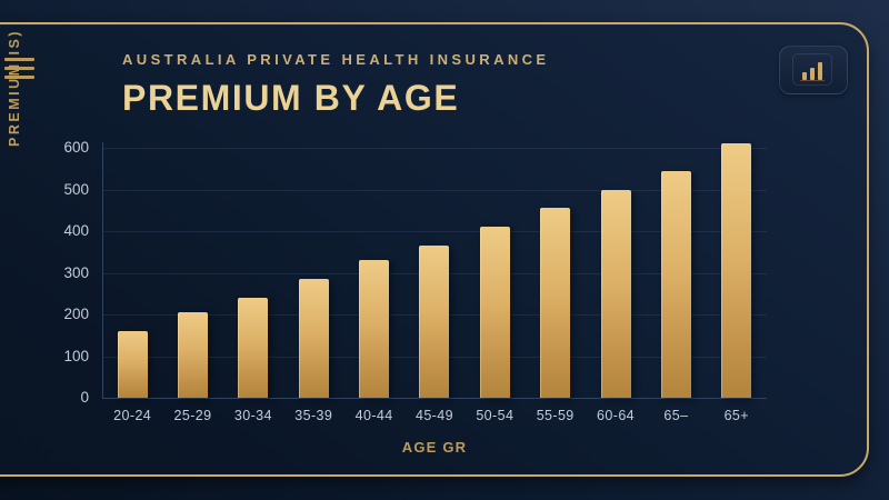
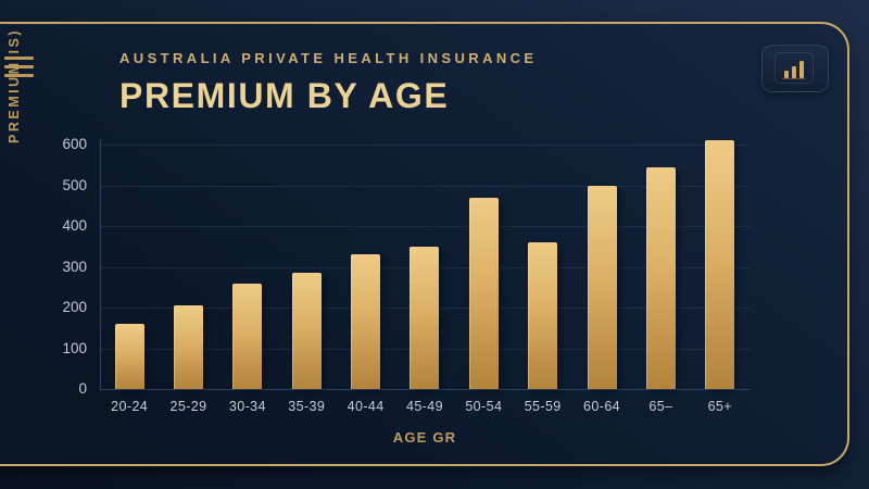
30-34: 240 -> 260
45-49: 360 -> 350
50-54: 410 -> 470
55-59: 460 -> 360
